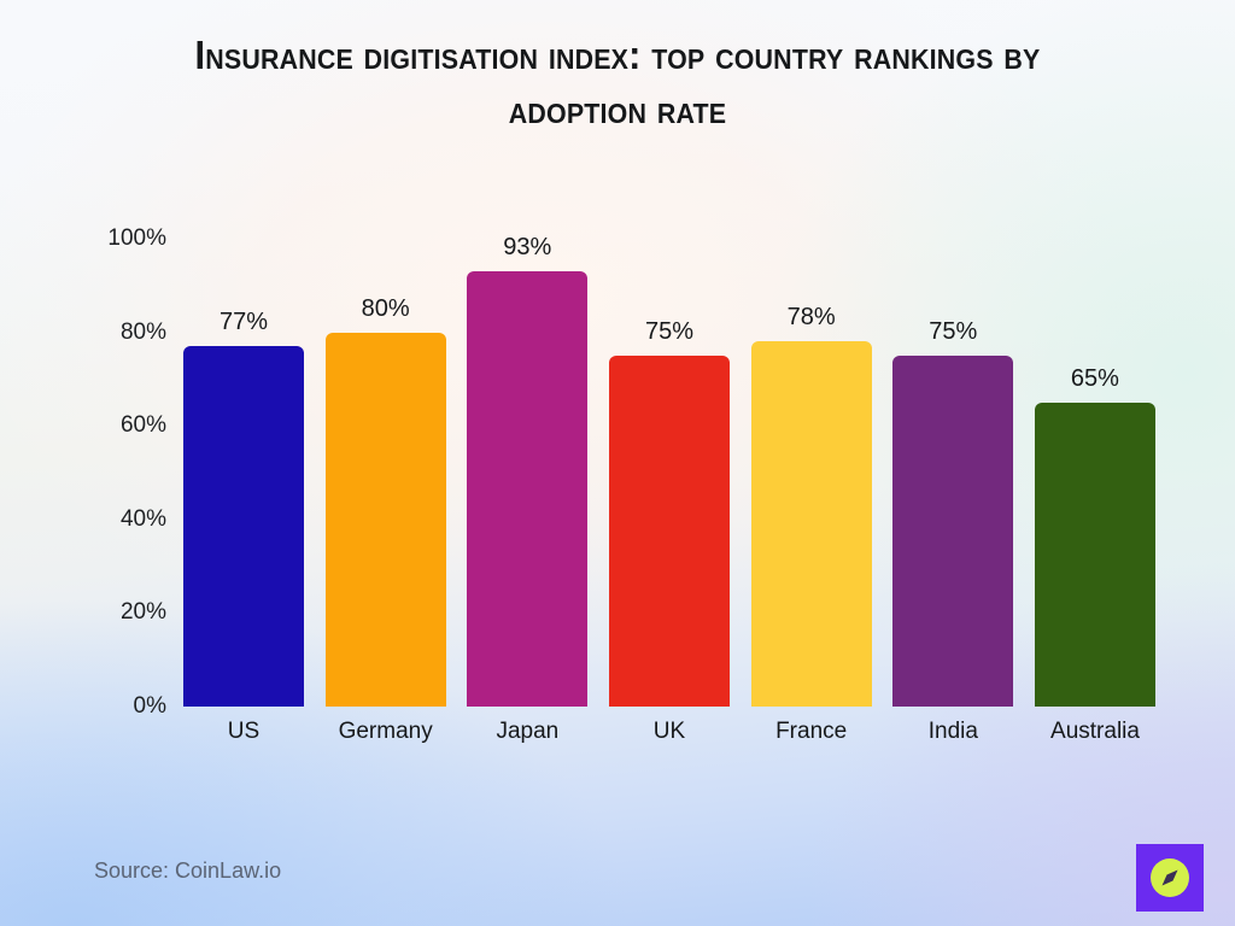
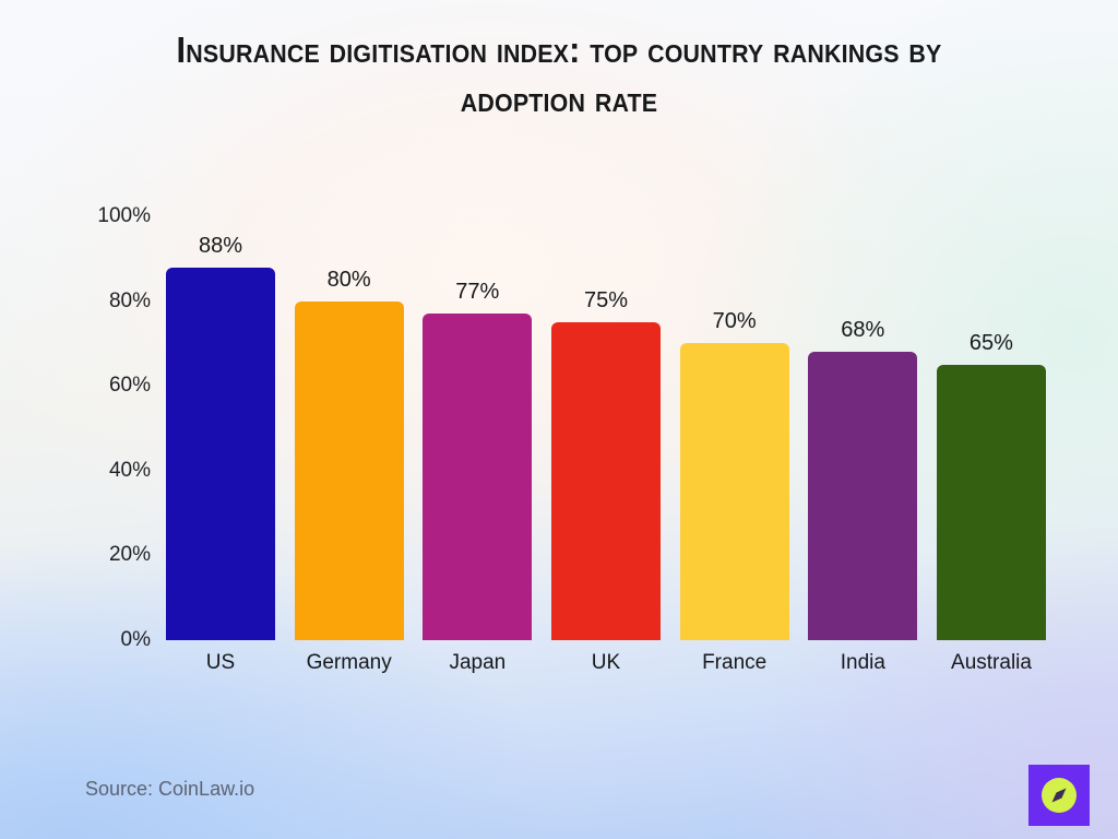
US: 77% -> 88%
Japan: 93% -> 77%
France: 78% -> 70%
India: 75% -> 68%
